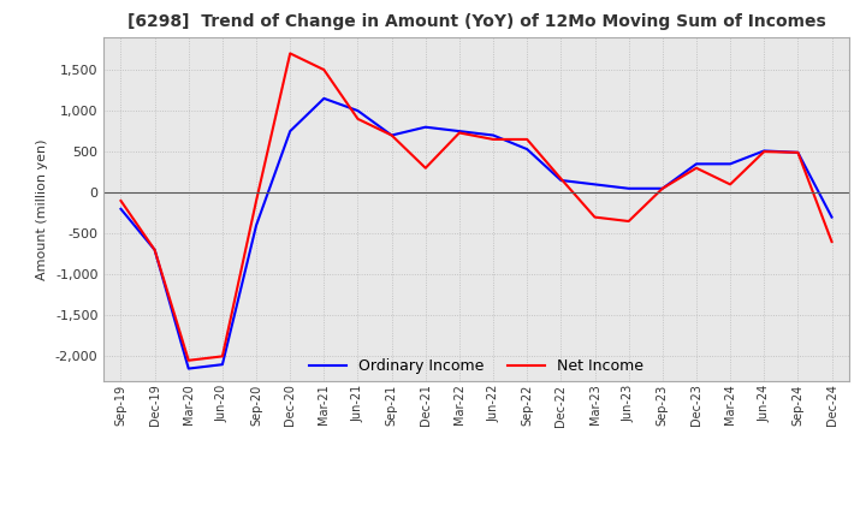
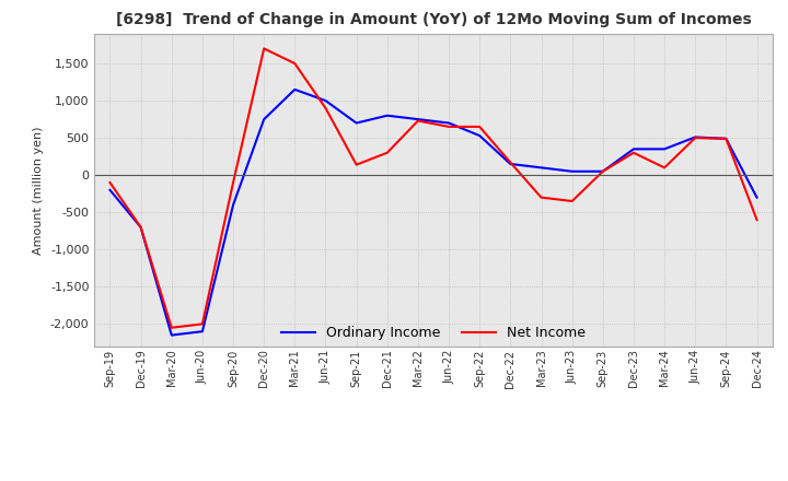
Net Income/Sep-21: 700 -> 140
